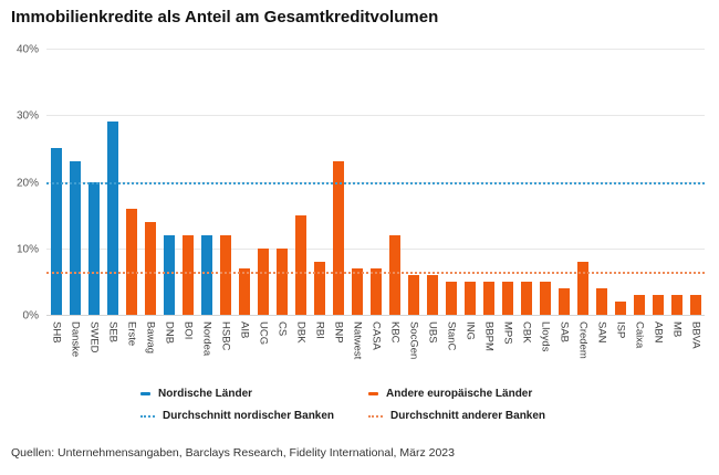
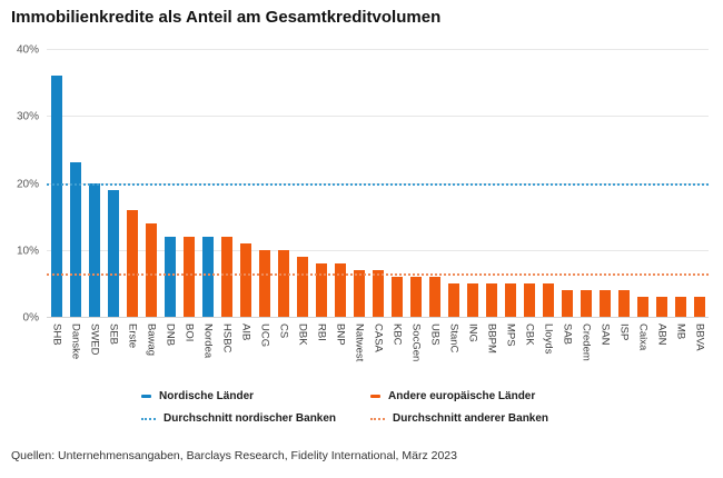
SHB: 25% -> 36%
SEB: 29% -> 19%
AIB: 7% -> 11%
DBK: 15% -> 9%
BNP: 23% -> 8%
KBC: 12% -> 6%
Credem: 8% -> 4%
ISP: 2% -> 4%
